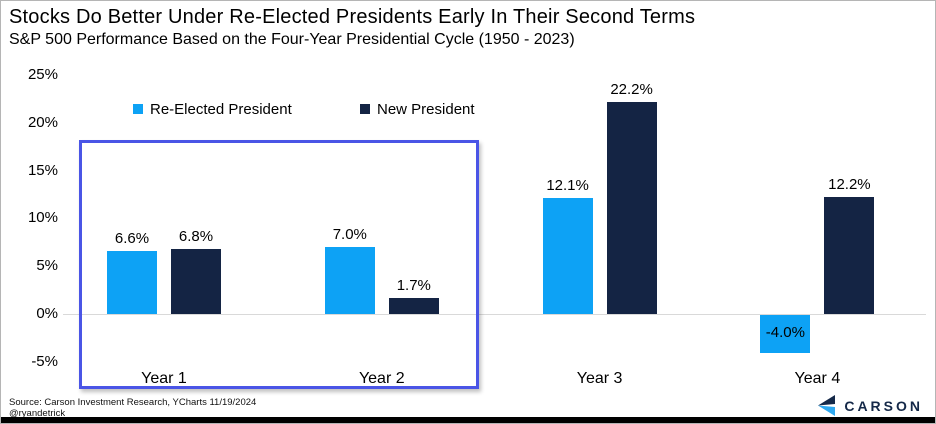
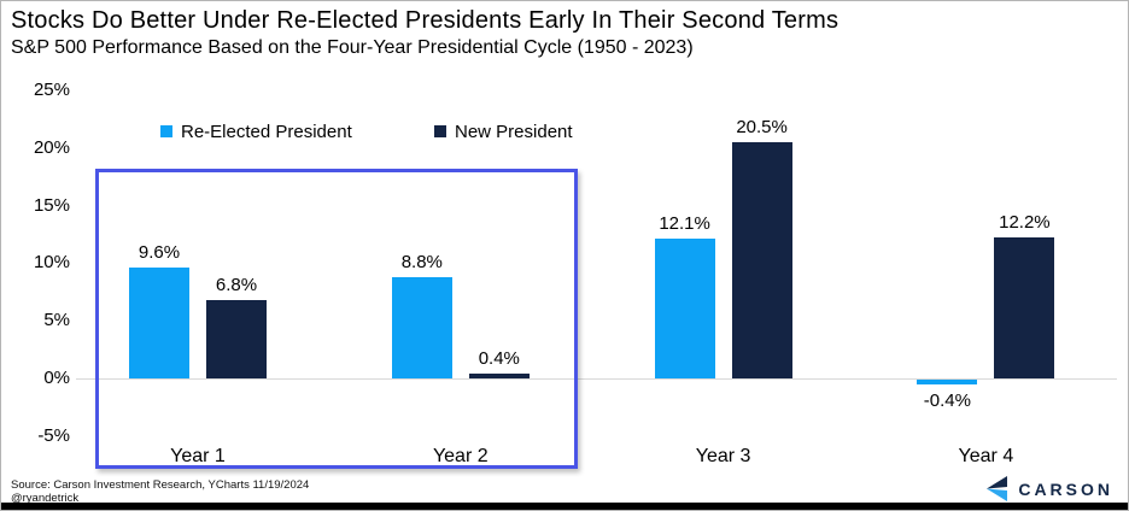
Re-Elected President/Year 1: 6.6% -> 9.6%
Re-Elected President/Year 2: 7.0% -> 8.8%
New President/Year 2: 1.7% -> 0.4%
New President/Year 3: 22.2% -> 20.5%
Re-Elected President/Year 4: -4.0% -> -0.4%
